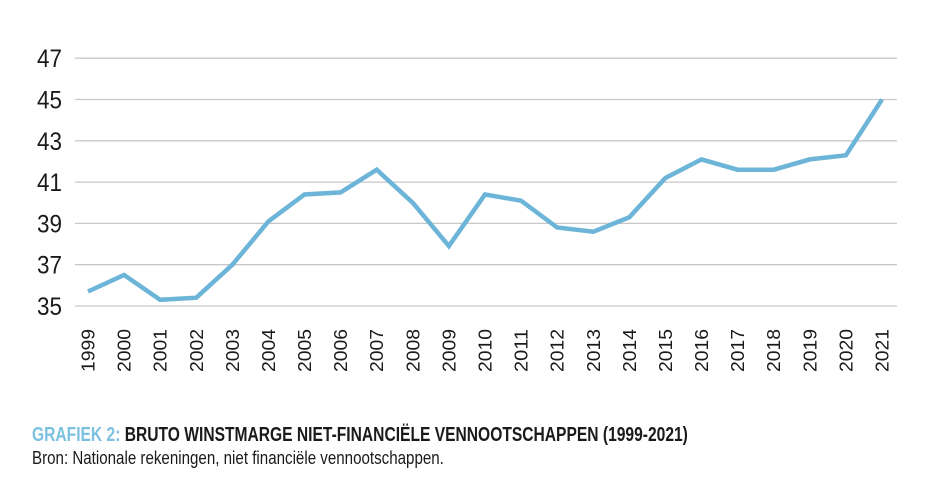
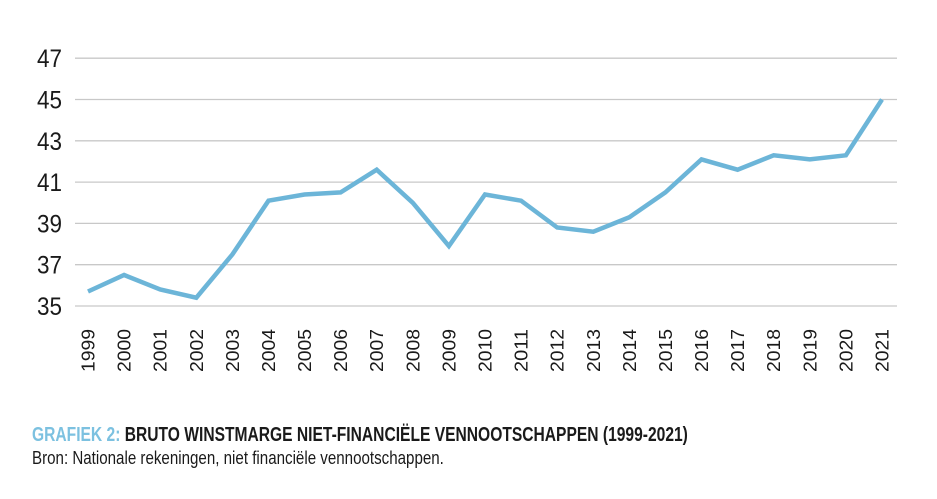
2001: 35.3 -> 35.8
2003: 37.0 -> 37.5
2004: 39.1 -> 40.1
2015: 41.2 -> 40.5
2018: 41.6 -> 42.3
